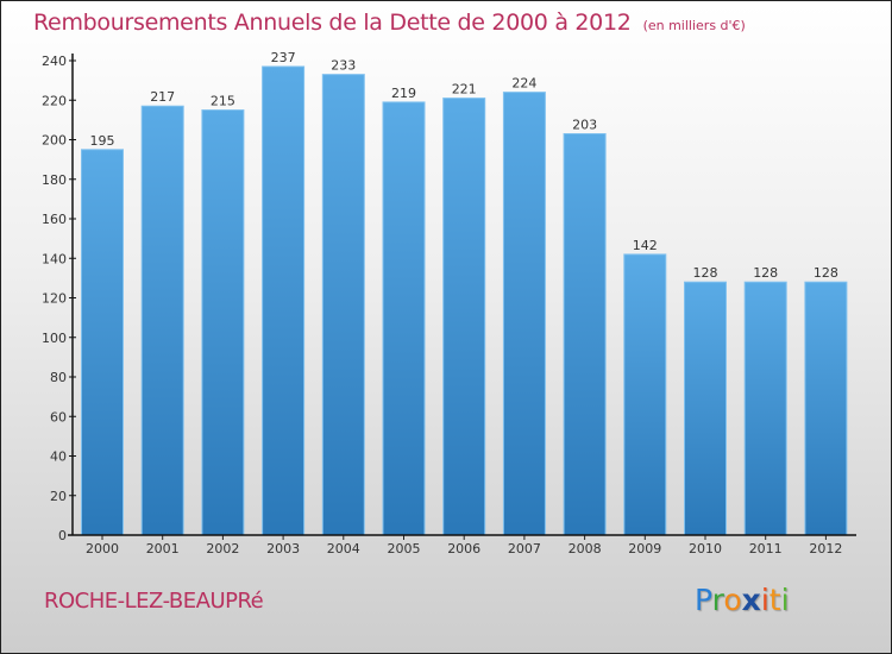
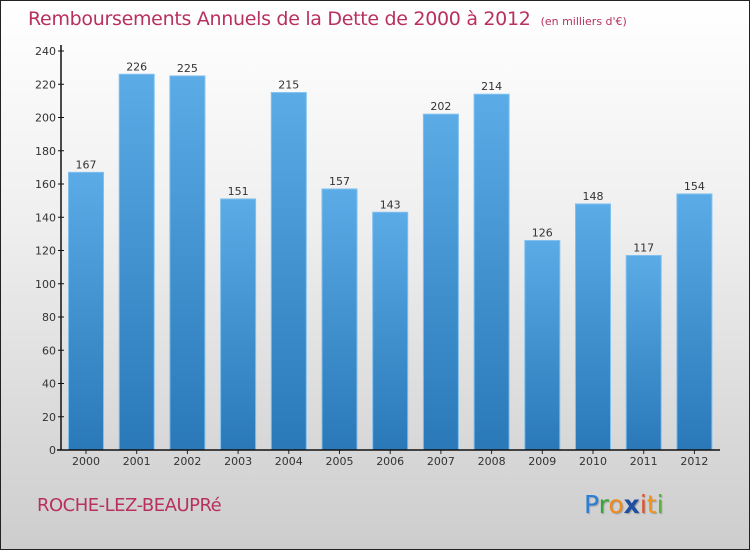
2000: 195 -> 167
2001: 217 -> 226
2002: 215 -> 225
2003: 237 -> 151
2004: 233 -> 215
2005: 219 -> 157
2006: 221 -> 143
2007: 224 -> 202
2008: 203 -> 214
2009: 142 -> 126
2010: 128 -> 148
2011: 128 -> 117
2012: 128 -> 154
